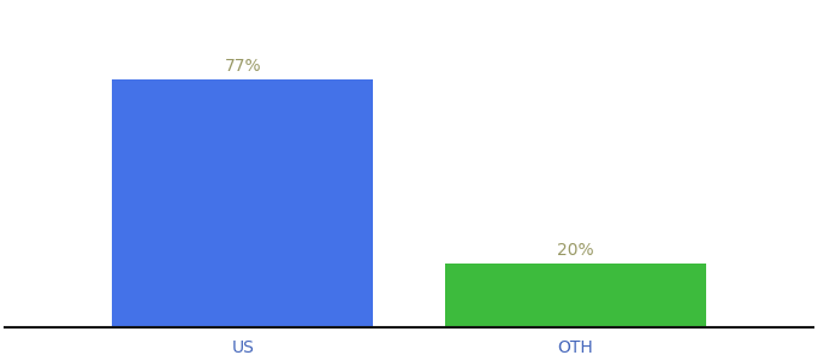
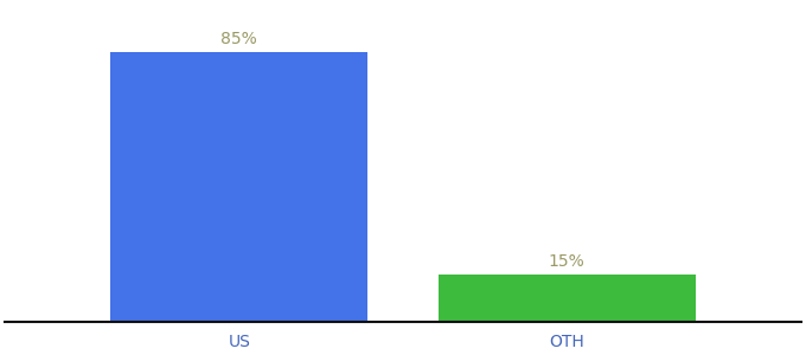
US: 77% -> 85%
OTH: 20% -> 15%
